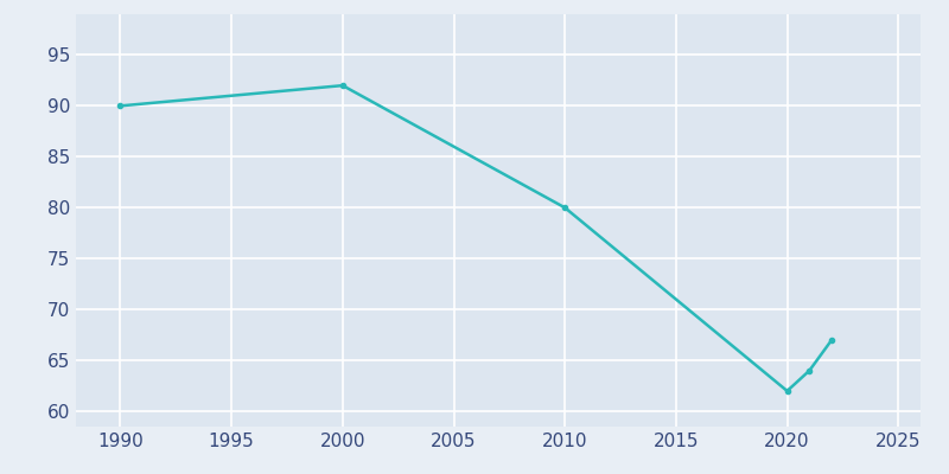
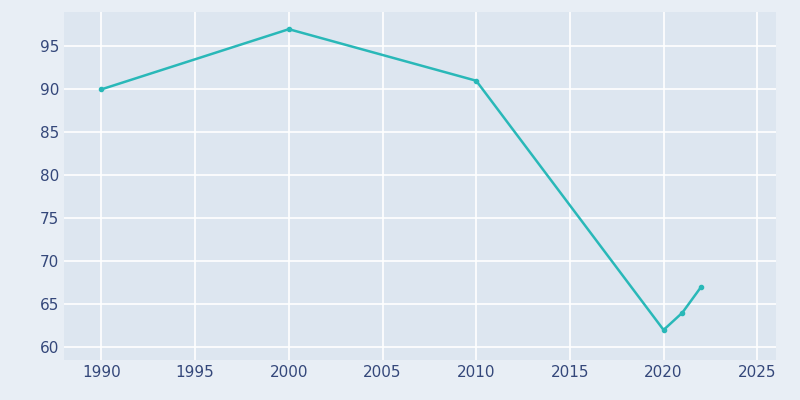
2000: 92 -> 97
2010: 80 -> 91
